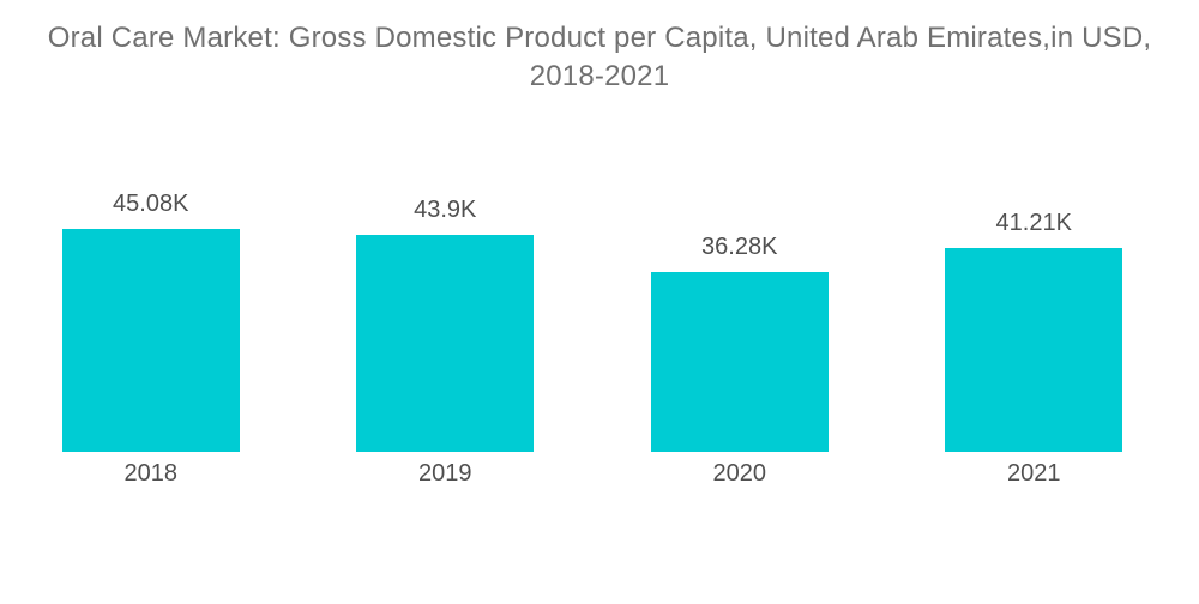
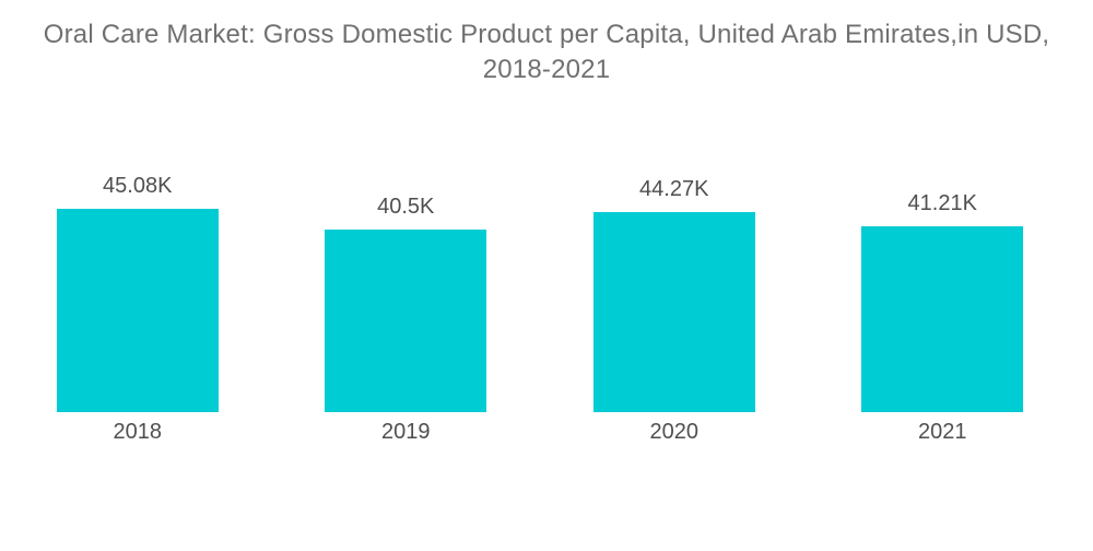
2019: 43.9K -> 40.5K
2020: 36.28K -> 44.27K
